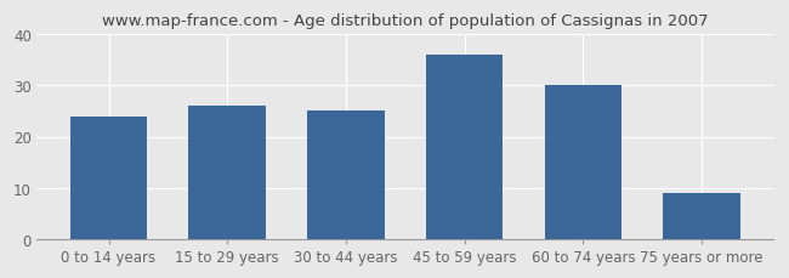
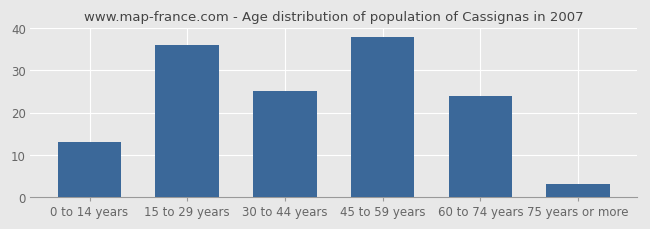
0 to 14 years: 24 -> 13
15 to 29 years: 26 -> 36
45 to 59 years: 36 -> 38
60 to 74 years: 30 -> 24
75 years or more: 9 -> 3
